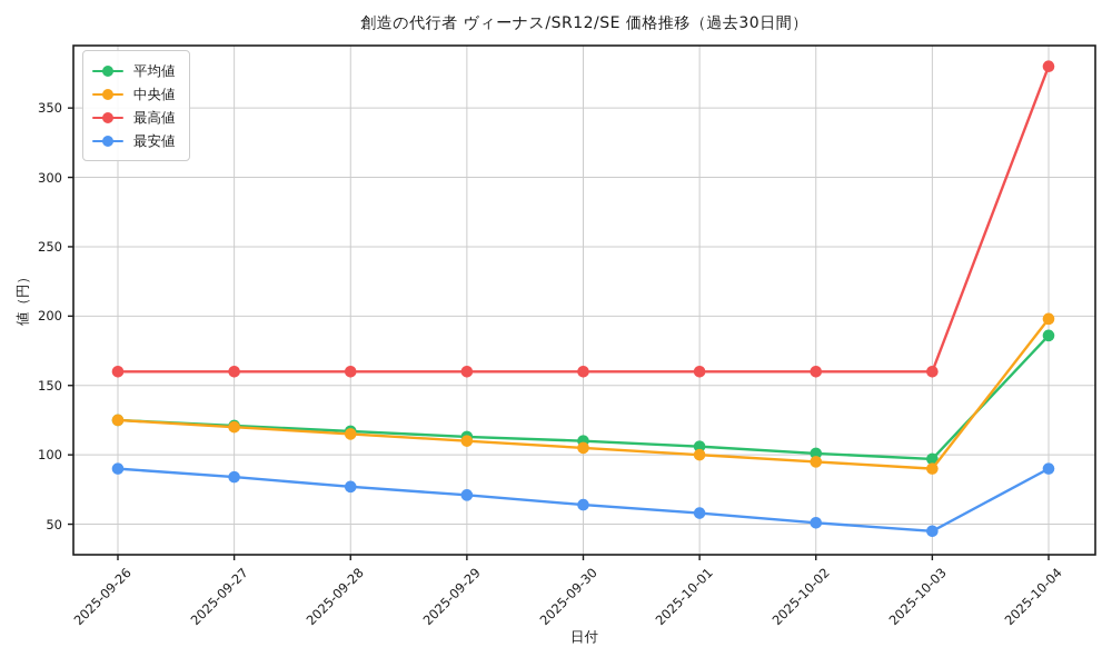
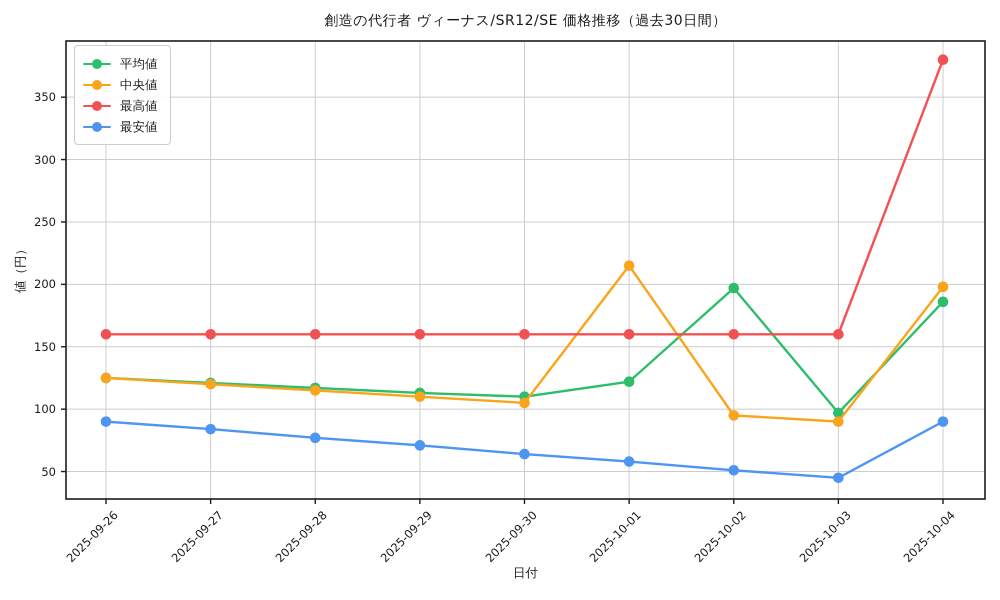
平均値/2025-10-01: 106 -> 122
中央値/2025-10-01: 100 -> 215
平均値/2025-10-02: 101 -> 197
